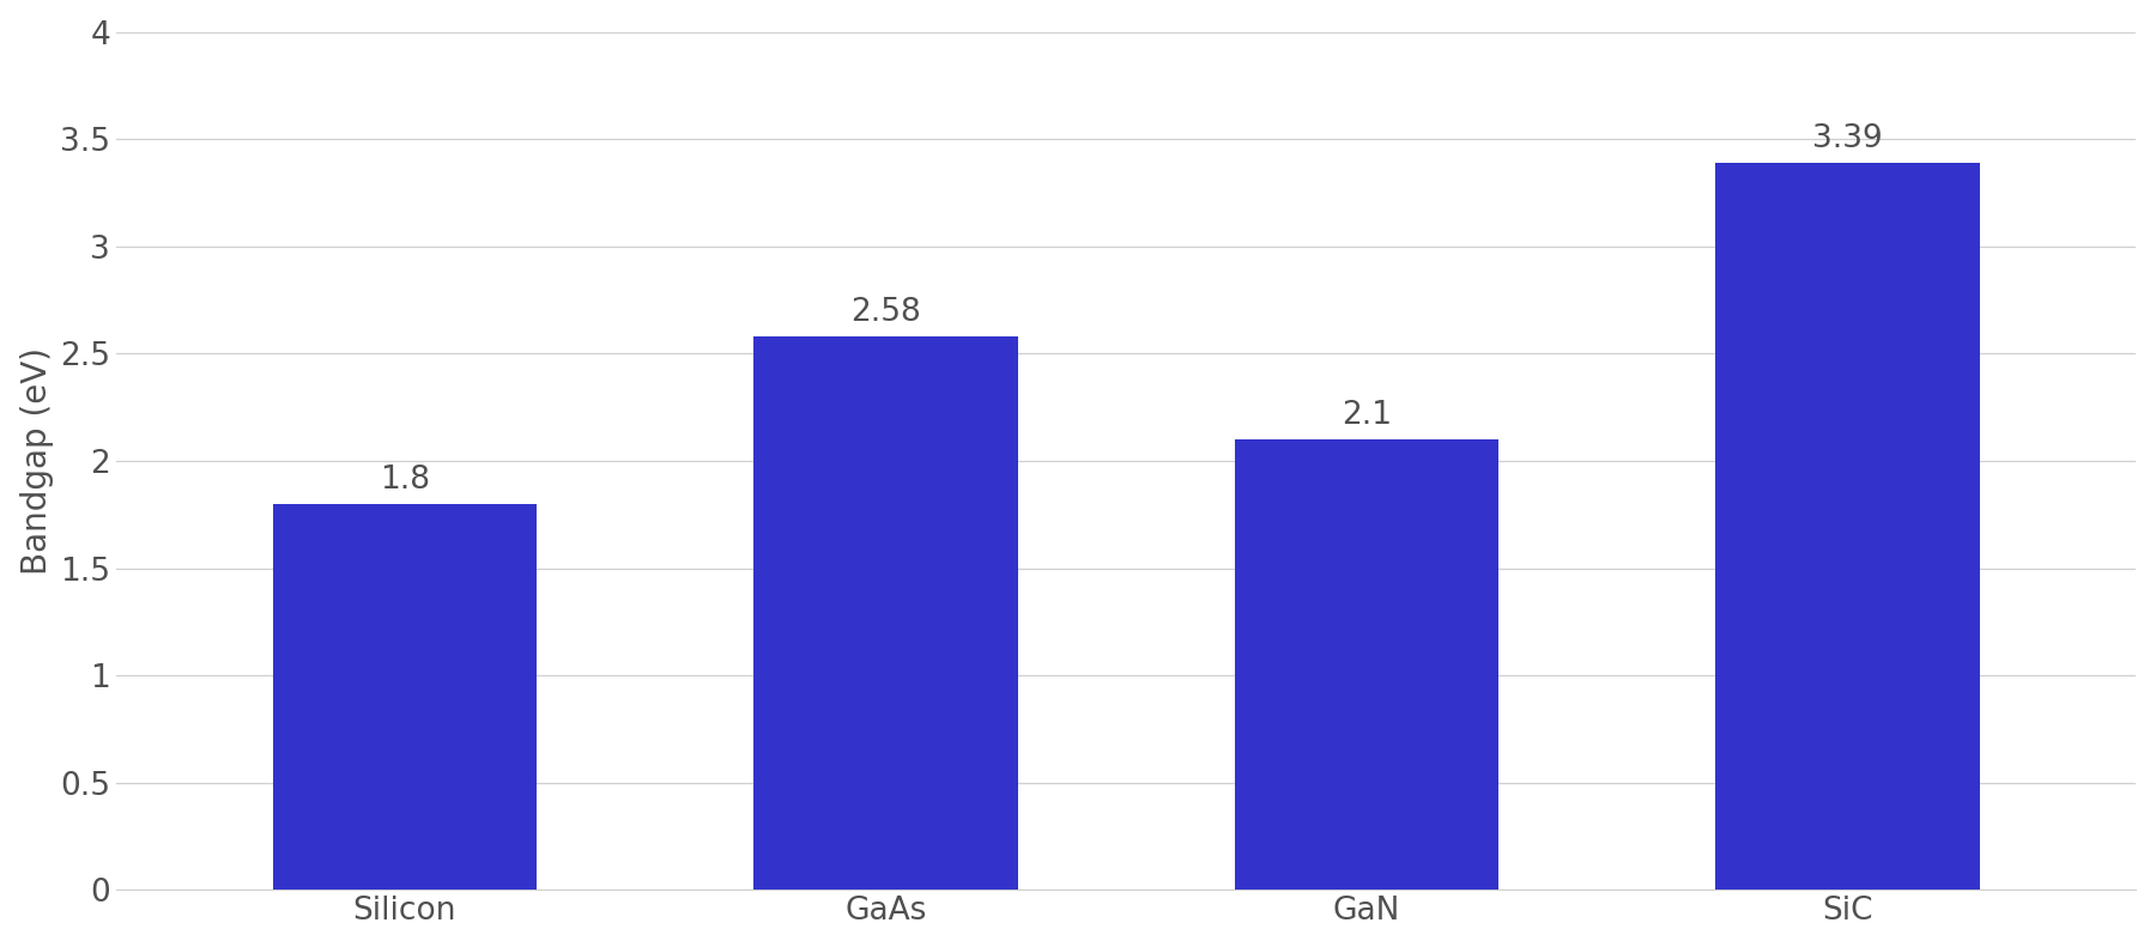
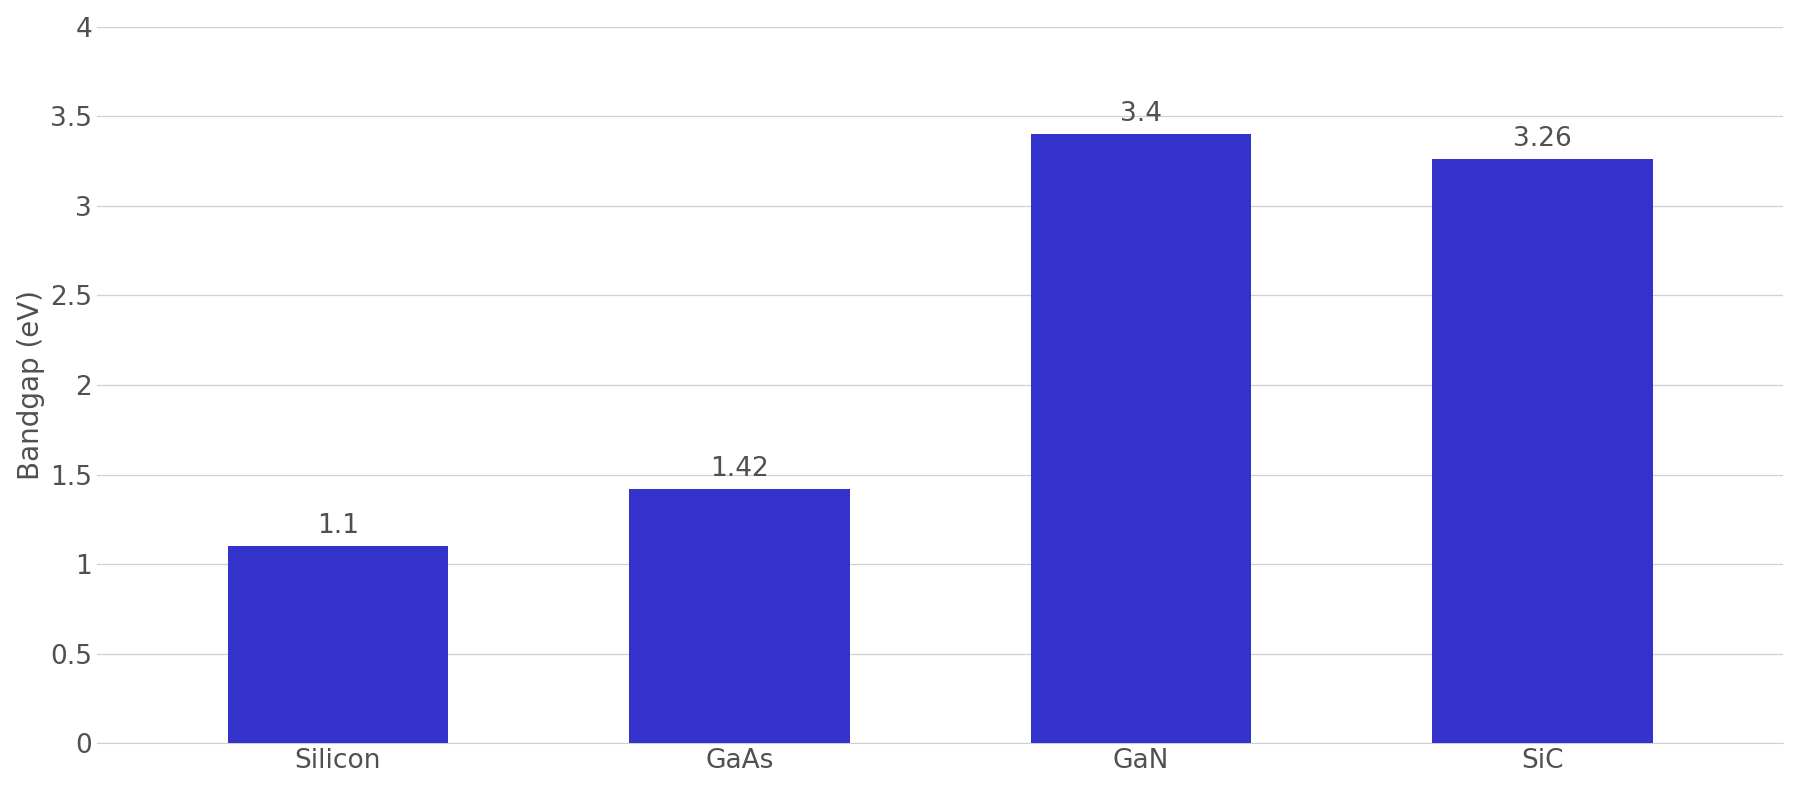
Silicon: 1.8 -> 1.1
GaAs: 2.58 -> 1.42
GaN: 2.1 -> 3.4
SiC: 3.39 -> 3.26
